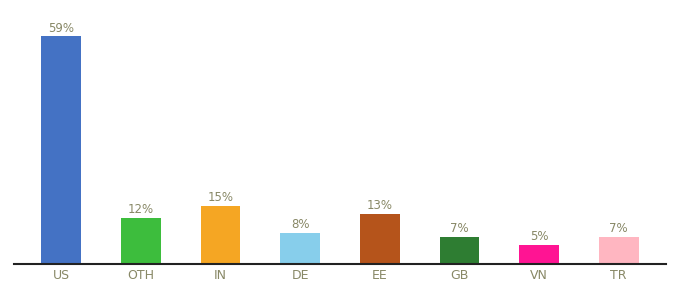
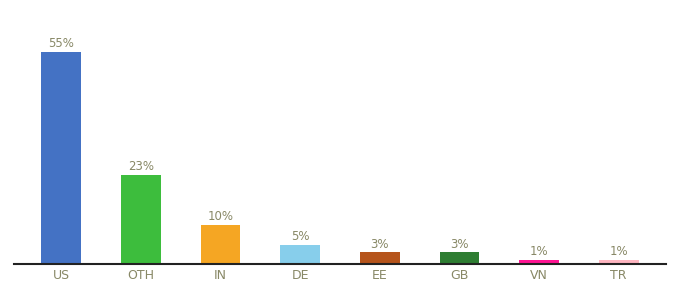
US: 59% -> 55%
OTH: 12% -> 23%
IN: 15% -> 10%
DE: 8% -> 5%
EE: 13% -> 3%
GB: 7% -> 3%
VN: 5% -> 1%
TR: 7% -> 1%
